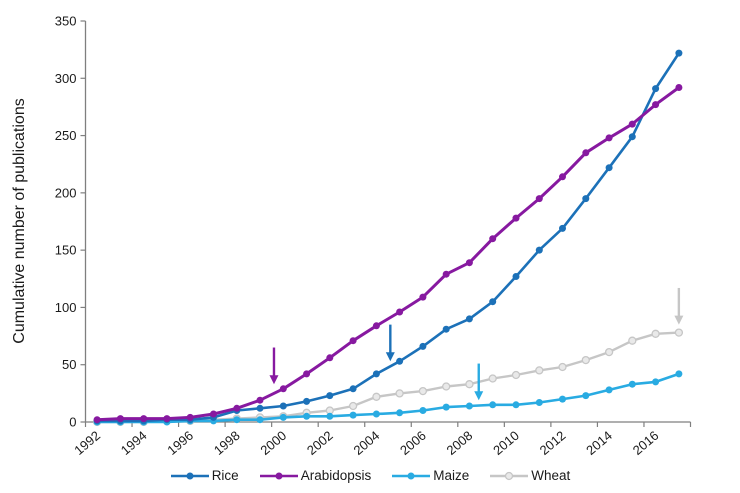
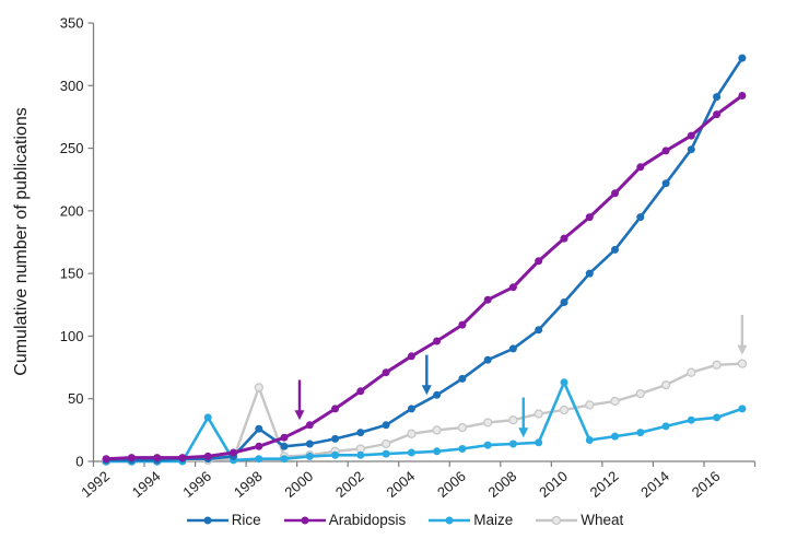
Maize/1996: 1 -> 35
Rice/1998: 10 -> 26
Wheat/1998: 3 -> 59
Maize/2010: 15 -> 63
